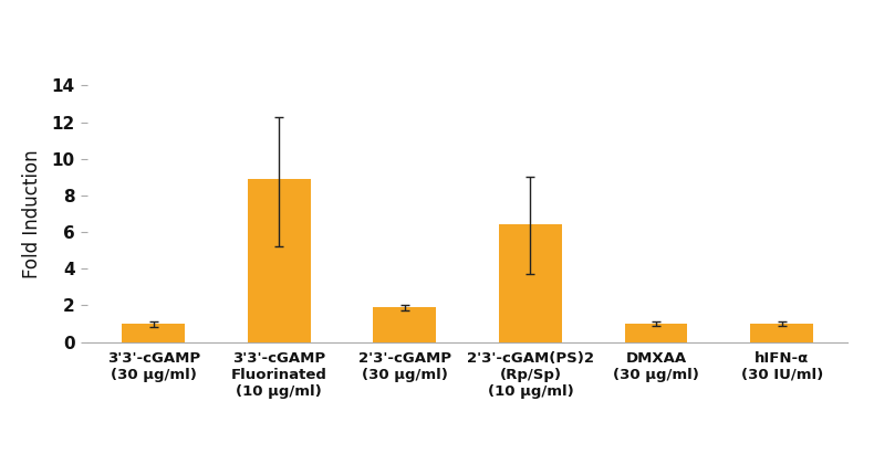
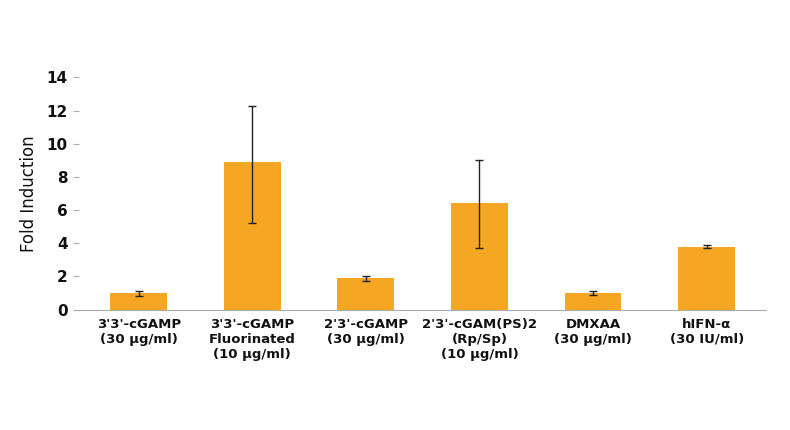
hIFN-α (30 IU/ml): 1.0 -> 3.8
